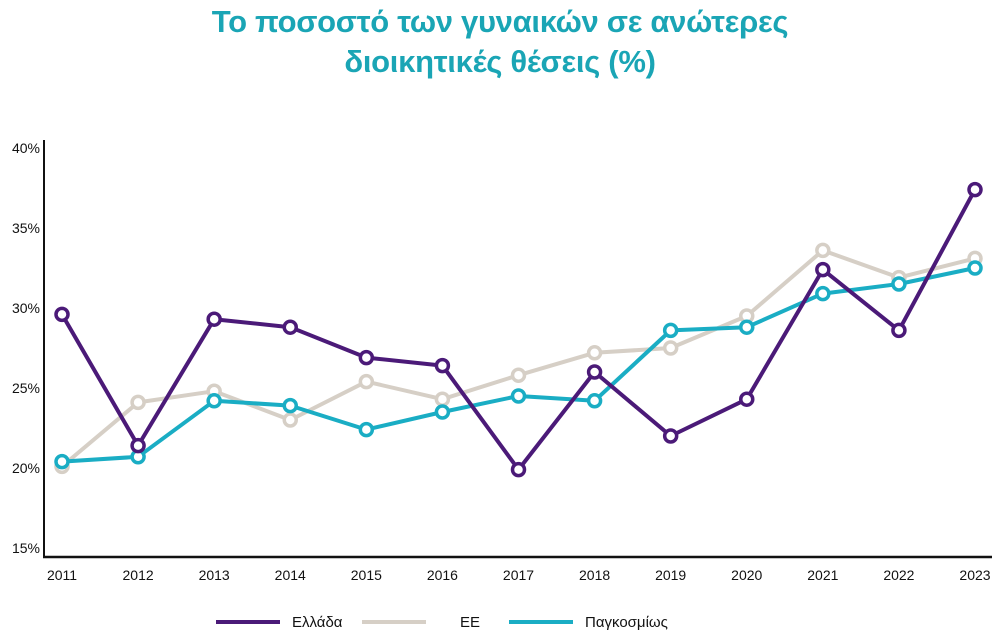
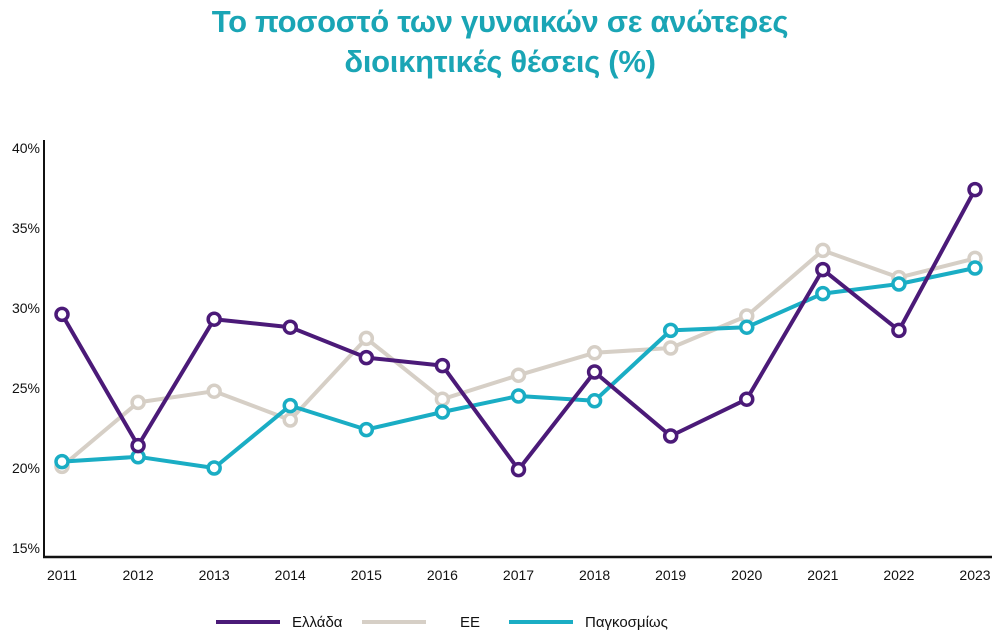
Παγκοσμίως/2013: 24.2% -> 20.0%
ΕΕ/2015: 25.4% -> 28.1%
